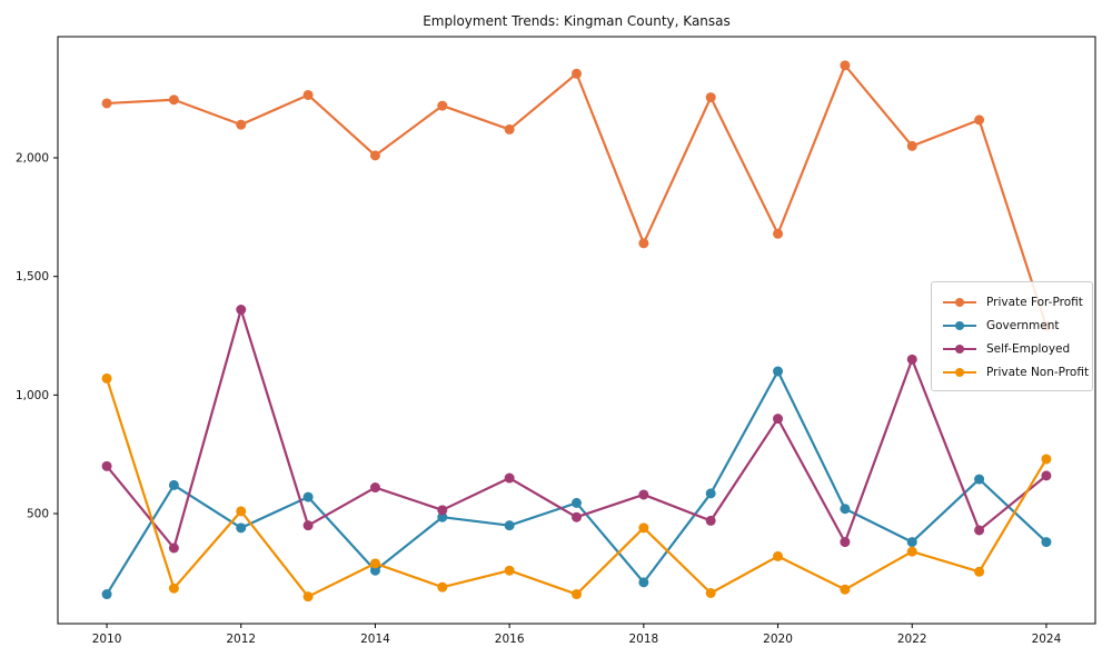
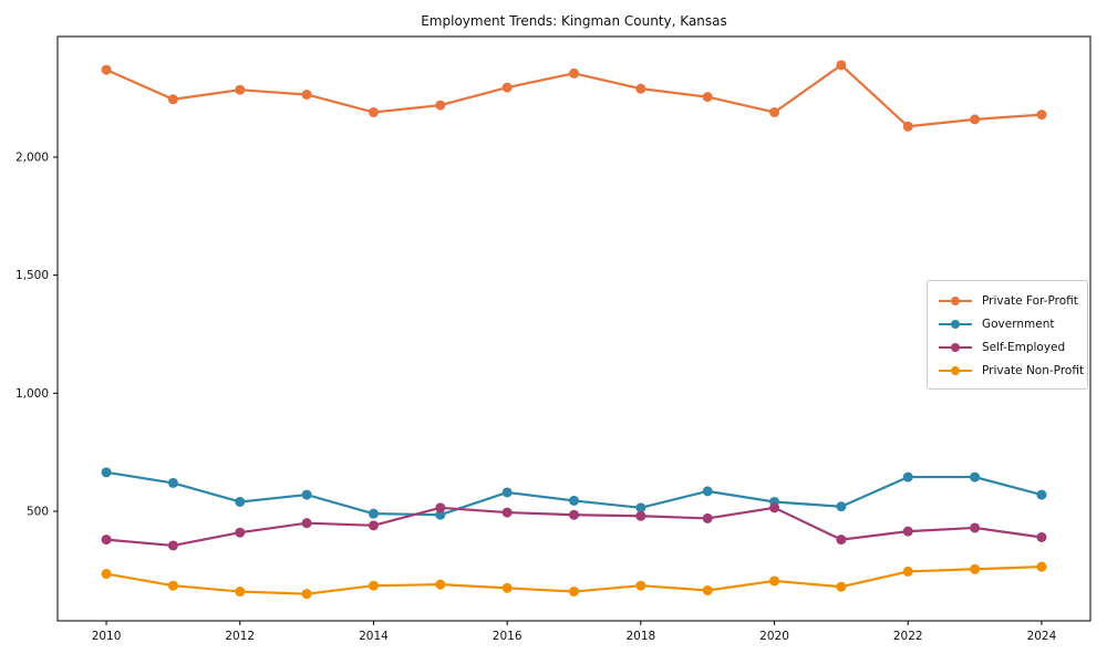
Private For-Profit/2010: 2230 -> 2370
Government/2010: 160 -> 660
Self-Employed/2010: 700 -> 380
Private Non-Profit/2010: 1070 -> 240
Private For-Profit/2012: 2140 -> 2280
Government/2012: 440 -> 540
Self-Employed/2012: 1360 -> 410
Private Non-Profit/2012: 510 -> 160
Private For-Profit/2014: 2010 -> 2190
Government/2014: 260 -> 490
Self-Employed/2014: 610 -> 440
Private Non-Profit/2014: 290 -> 180
Private For-Profit/2016: 2120 -> 2300
Government/2016: 450 -> 580
Self-Employed/2016: 650 -> 500
Private Non-Profit/2016: 260 -> 180
Private For-Profit/2018: 1640 -> 2290
Government/2018: 210 -> 520
Self-Employed/2018: 580 -> 480
Private Non-Profit/2018: 440 -> 180
Private For-Profit/2020: 1680 -> 2190
Government/2020: 1100 -> 540
Self-Employed/2020: 900 -> 520
Private Non-Profit/2020: 320 -> 200
Private For-Profit/2022: 2050 -> 2130
Government/2022: 380 -> 640
Self-Employed/2022: 1150 -> 420
Private Non-Profit/2022: 340 -> 240
Private For-Profit/2024: 1290 -> 2180
Government/2024: 380 -> 570
Self-Employed/2024: 660 -> 390
Private Non-Profit/2024: 730 -> 260
